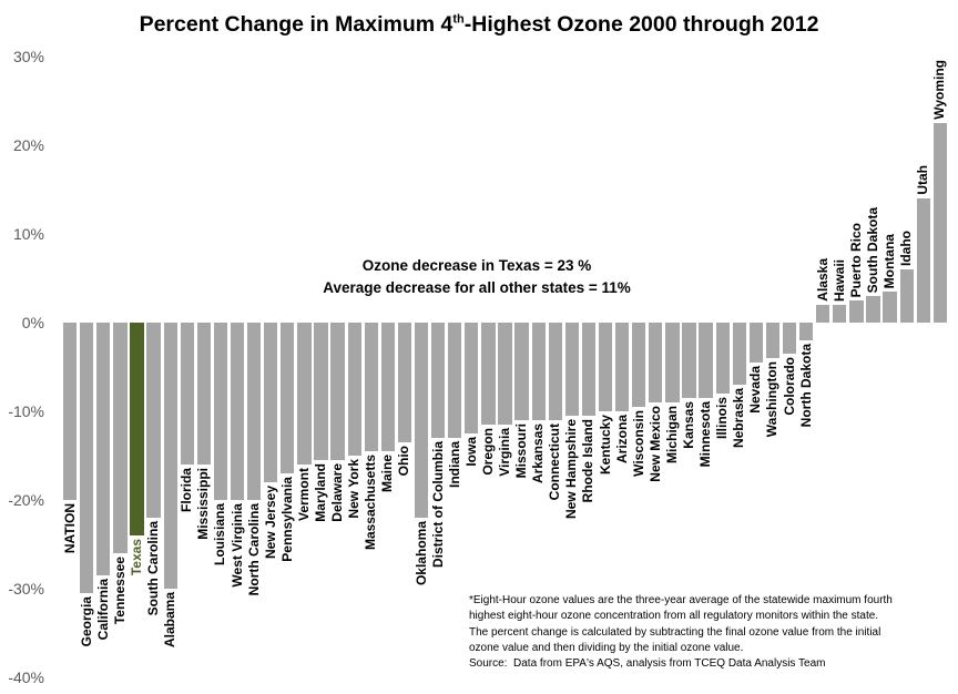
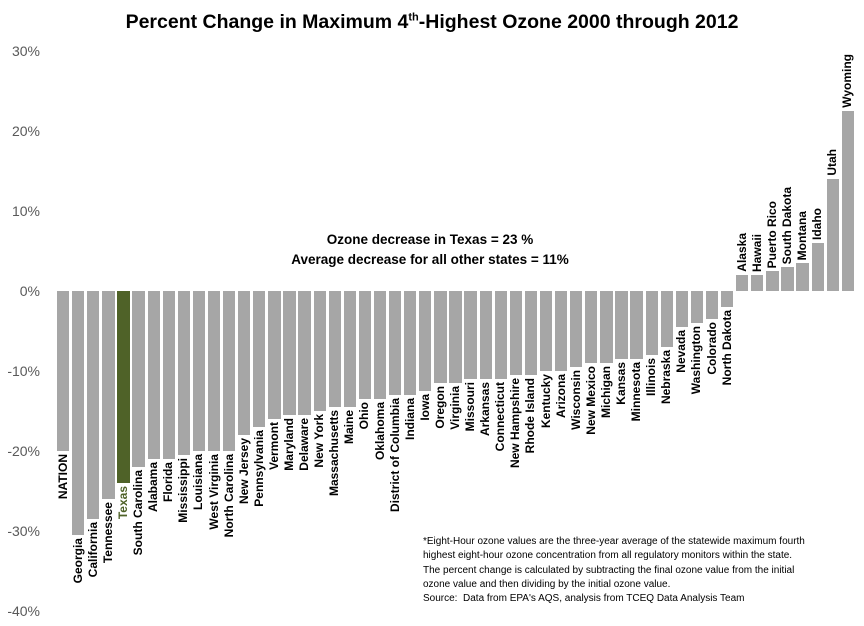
Alabama: -30% -> -21%
Florida: -16% -> -21%
Mississippi: -16% -> -20%
Oklahoma: -22% -> -14%
